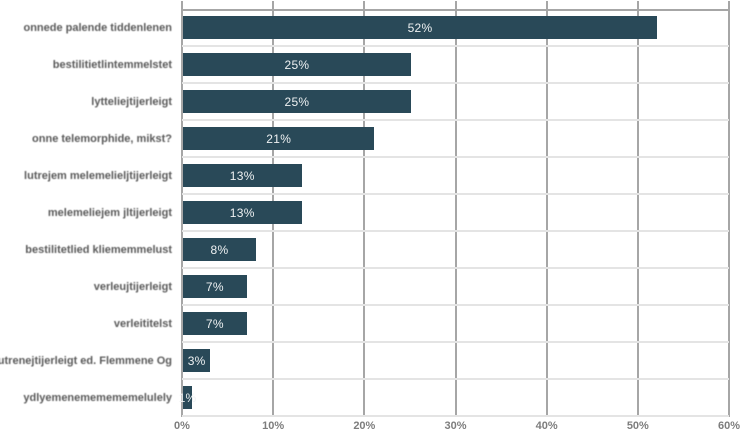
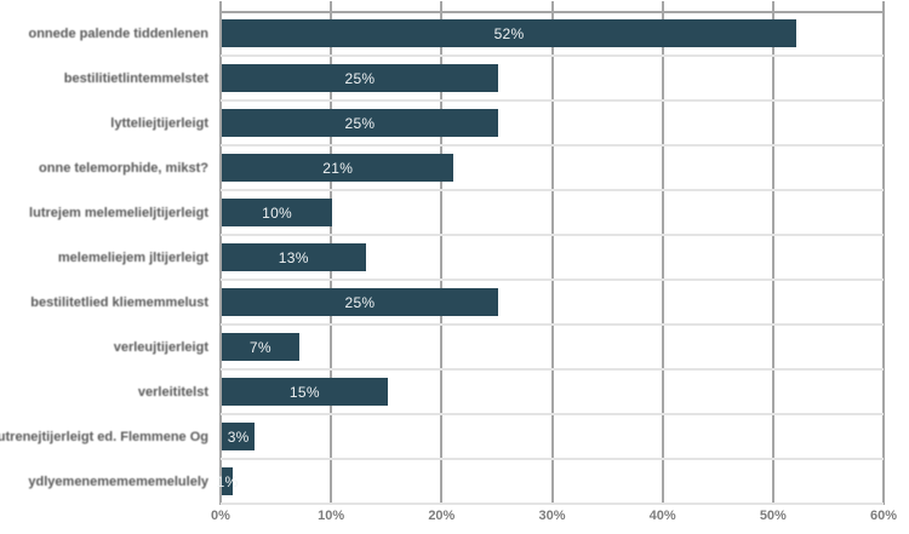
lutrejem melemelieljtijerleigt: 13% -> 10%
bestilitetlied kliememmelust: 8% -> 25%
verleititelst: 7% -> 15%
